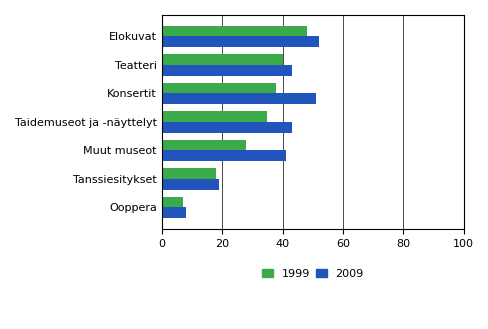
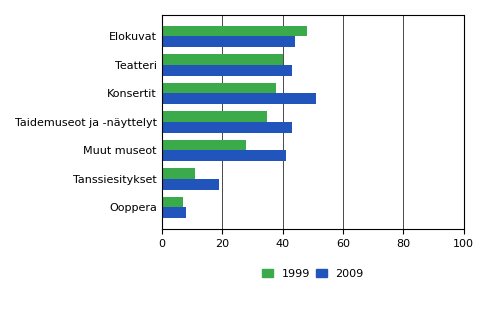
2009/Elokuvat: 52 -> 44
1999/Tanssiesitykset: 18 -> 11
